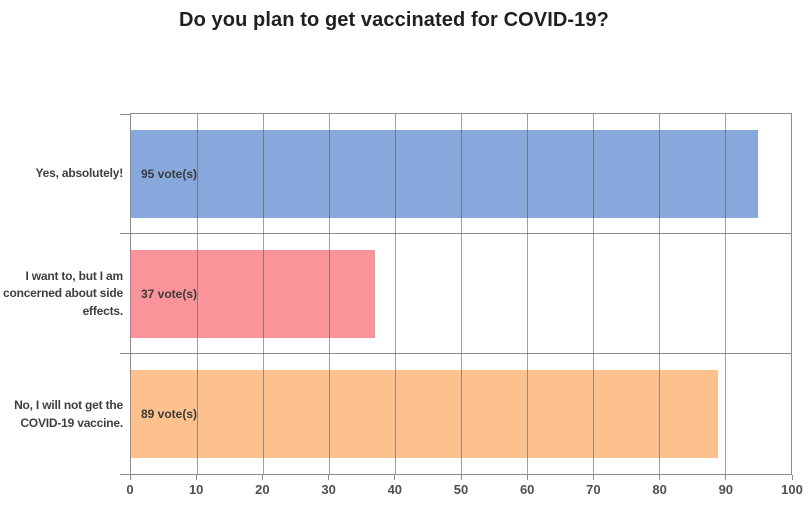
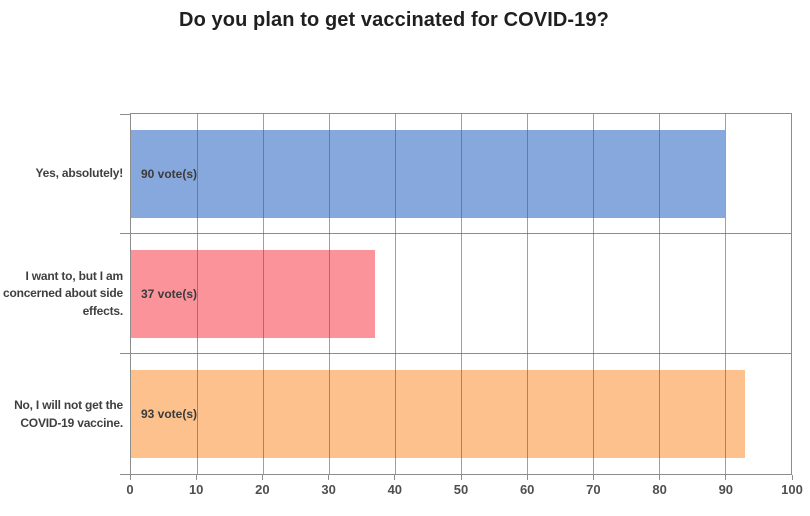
Yes, absolutely!: 95 -> 90
No, I will not get the COVID-19 vaccine.: 89 -> 93
